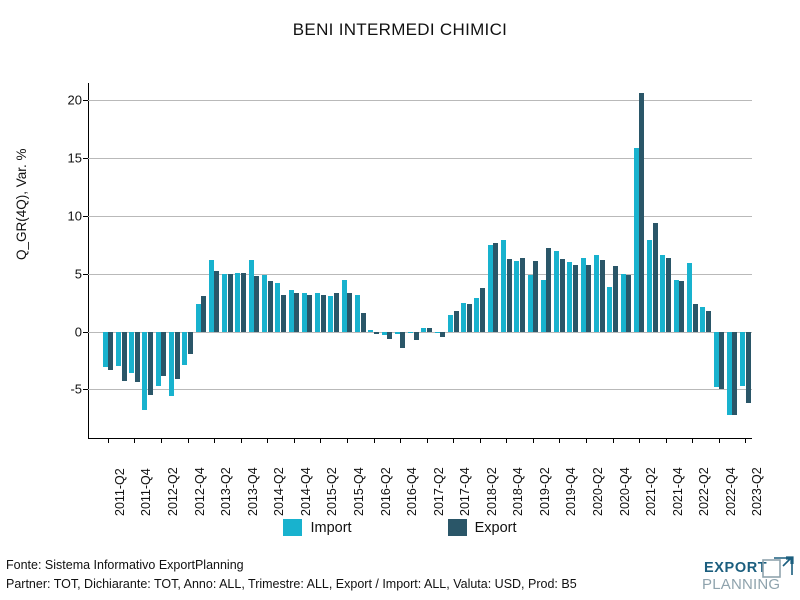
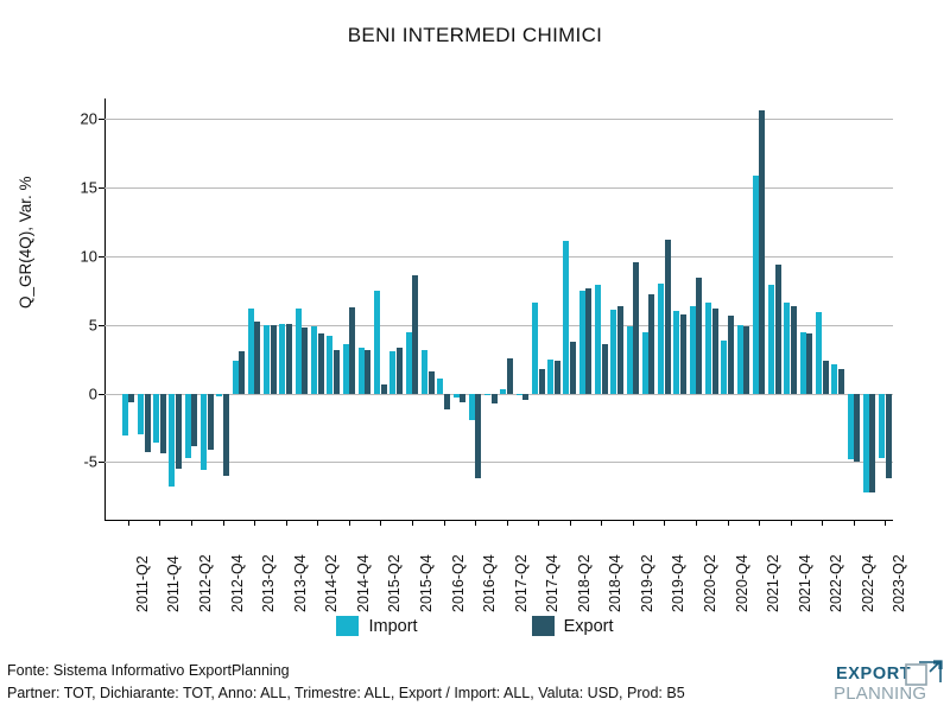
Export/2011-Q2: -3.3 -> -0.6
Import/2012-Q4: -2.9 -> -0.2
Export/2012-Q4: -1.9 -> -6.0
Export/2014-Q4: 3.3 -> 6.3
Import/2015-Q2: 3.3 -> 7.5
Export/2015-Q2: 3.2 -> 0.7
Export/2015-Q4: 3.3 -> 8.6
Import/2016-Q2: 0.1 -> 1.1
Export/2016-Q2: -0.2 -> -1.2
Import/2016-Q4: -0.2 -> -1.9
Export/2016-Q4: -1.4 -> -6.2
Export/2017-Q2: 0.3 -> 2.6
Import/2017-Q4: 1.4 -> 6.6
Import/2018-Q2: 2.9 -> 11.1
Export/2018-Q4: 6.3 -> 3.6
Export/2019-Q2: 6.1 -> 9.6
Import/2019-Q4: 7.0 -> 8.0
Export/2019-Q4: 6.3 -> 11.2
Export/2020-Q2: 5.8 -> 8.4
